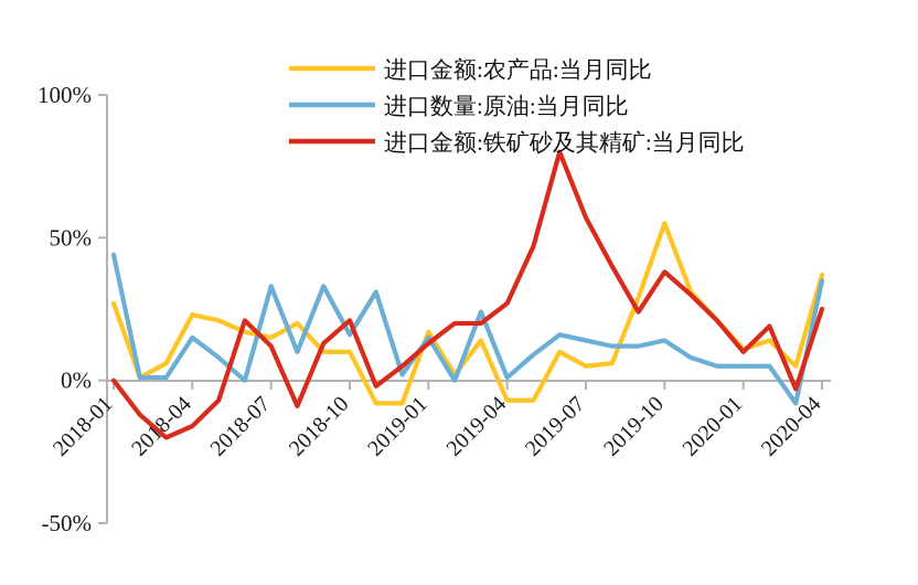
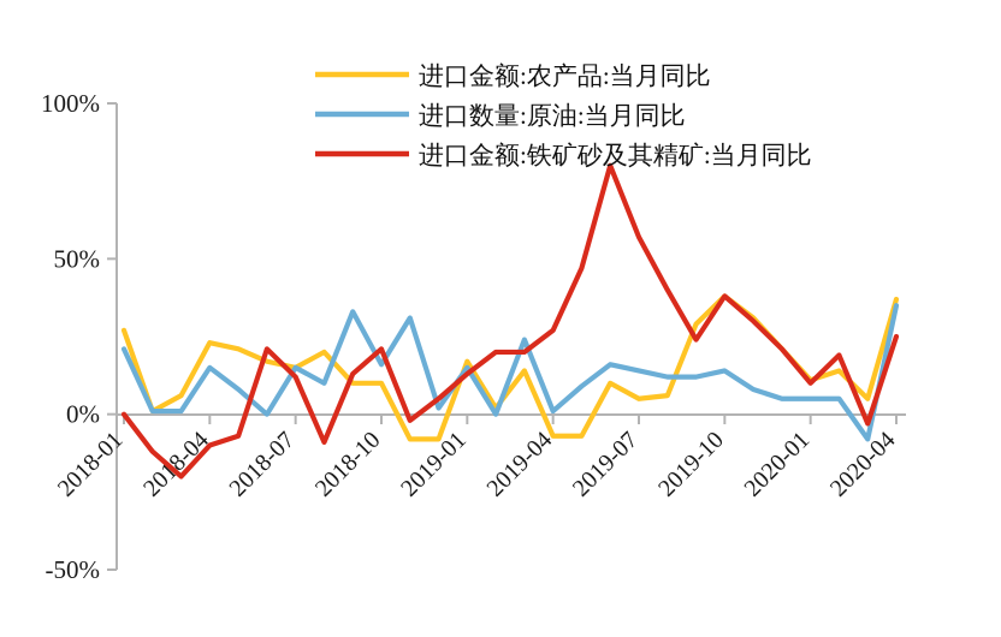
进口数量:原油:当月同比/2018-01: 44% -> 21%
进口金额:铁矿砂及其精矿:当月同比/2018-04: -16% -> -10%
进口数量:原油:当月同比/2018-07: 33% -> 15%
进口金额:农产品:当月同比/2019-10: 55% -> 38%
